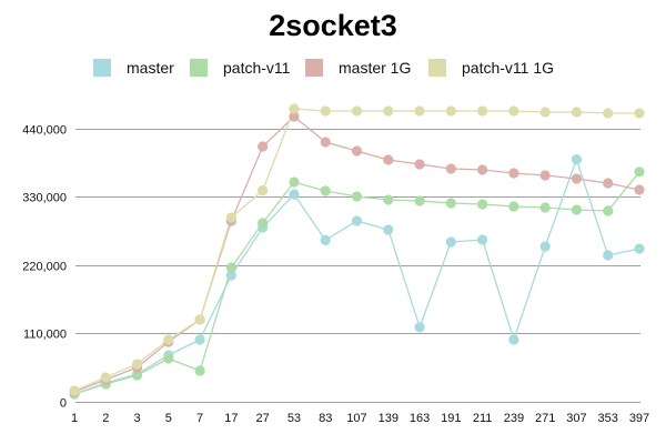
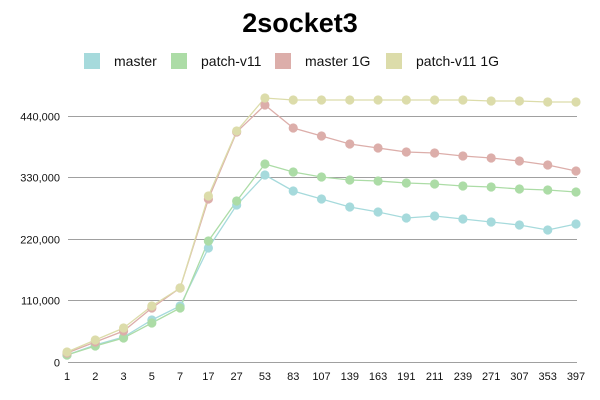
patch-v11/7: 50000 -> 100000
patch-v11 1G/27: 340000 -> 410000
master/83: 260000 -> 310000
master/163: 120000 -> 270000
master/239: 100000 -> 260000
master/307: 390000 -> 240000
patch-v11/397: 370000 -> 300000
